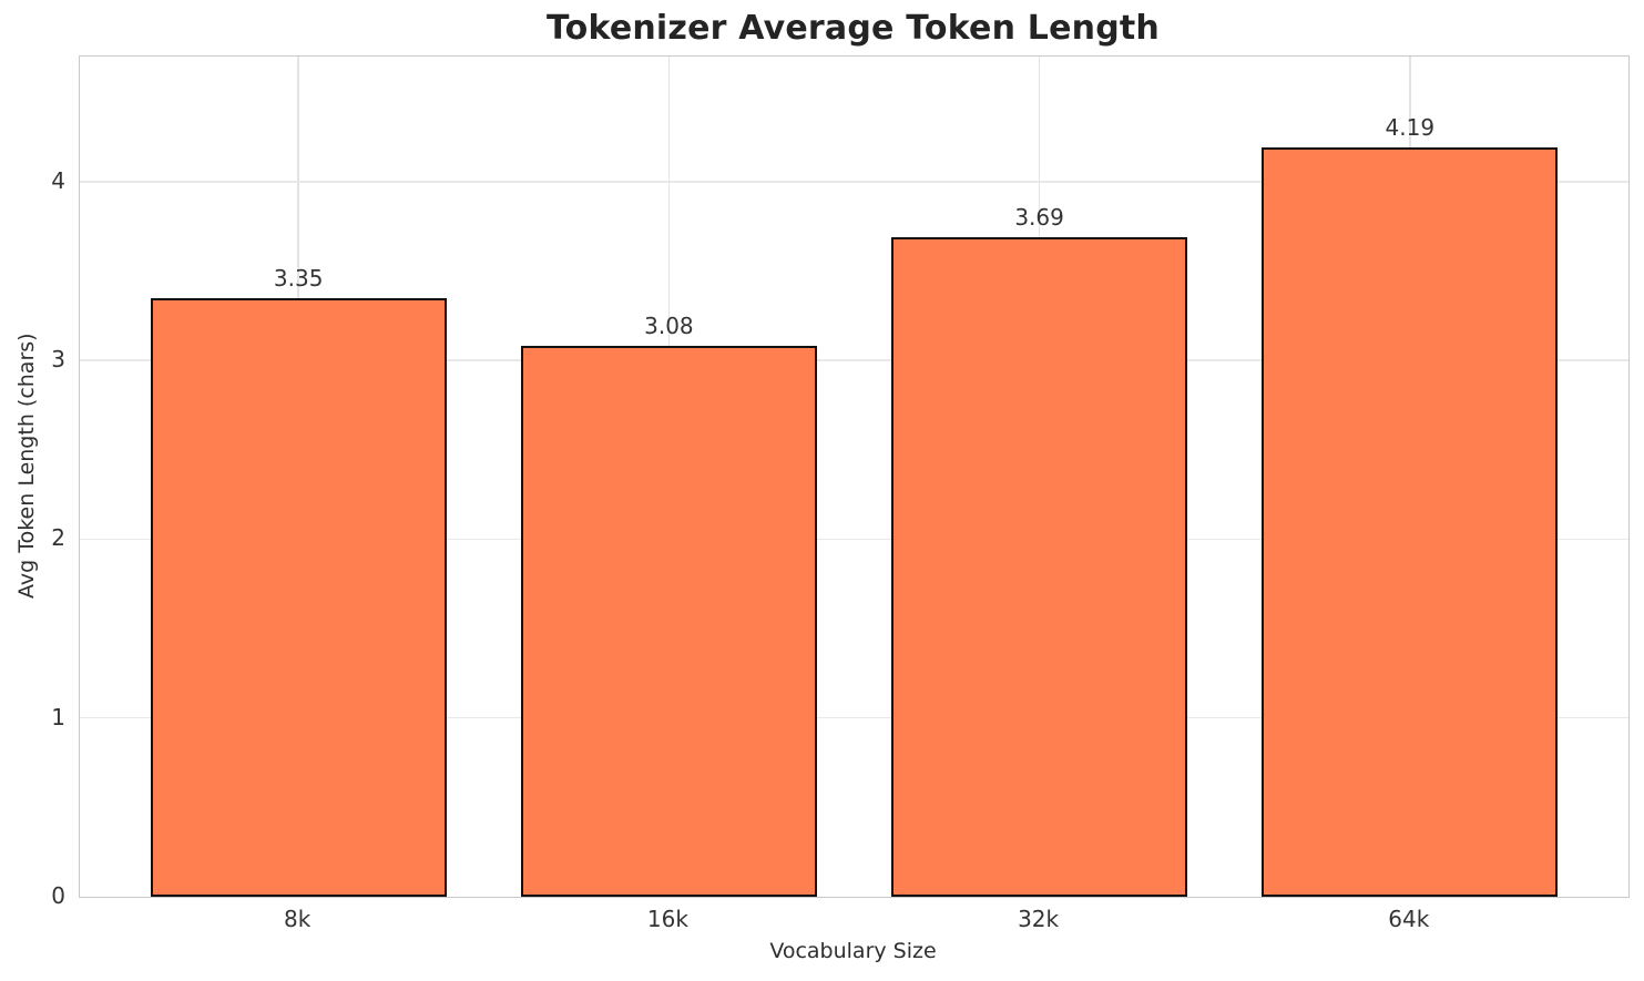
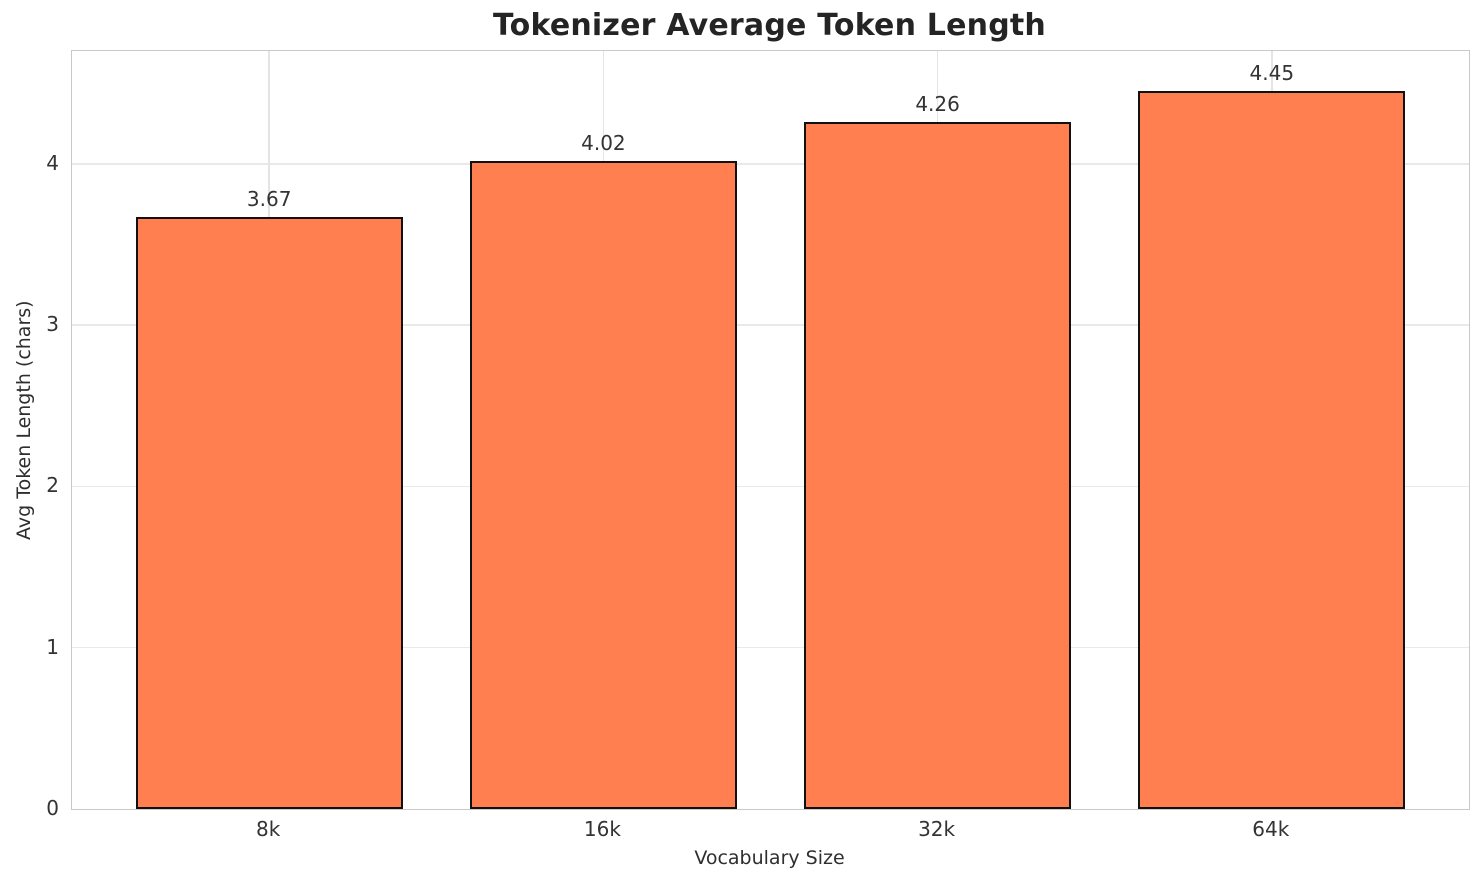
8k: 3.35 -> 3.67
16k: 3.08 -> 4.02
32k: 3.69 -> 4.26
64k: 4.19 -> 4.45
